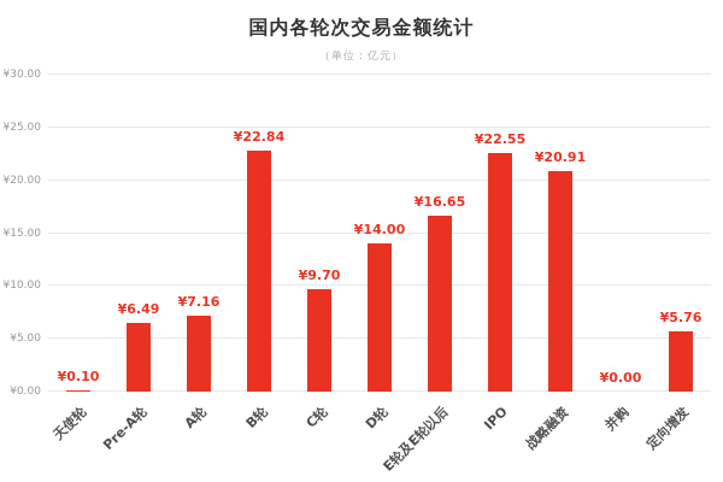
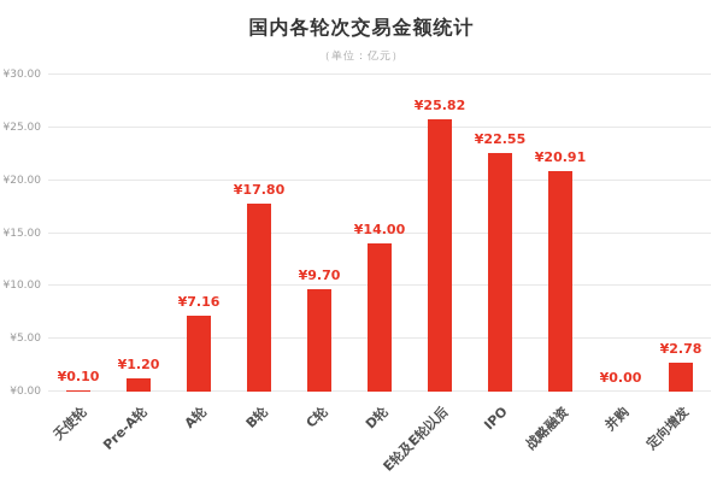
Pre-A轮: ¥6.49 -> ¥1.20
B轮: ¥22.84 -> ¥17.80
E轮及E轮以后: ¥16.65 -> ¥25.82
定向增发: ¥5.76 -> ¥2.78
